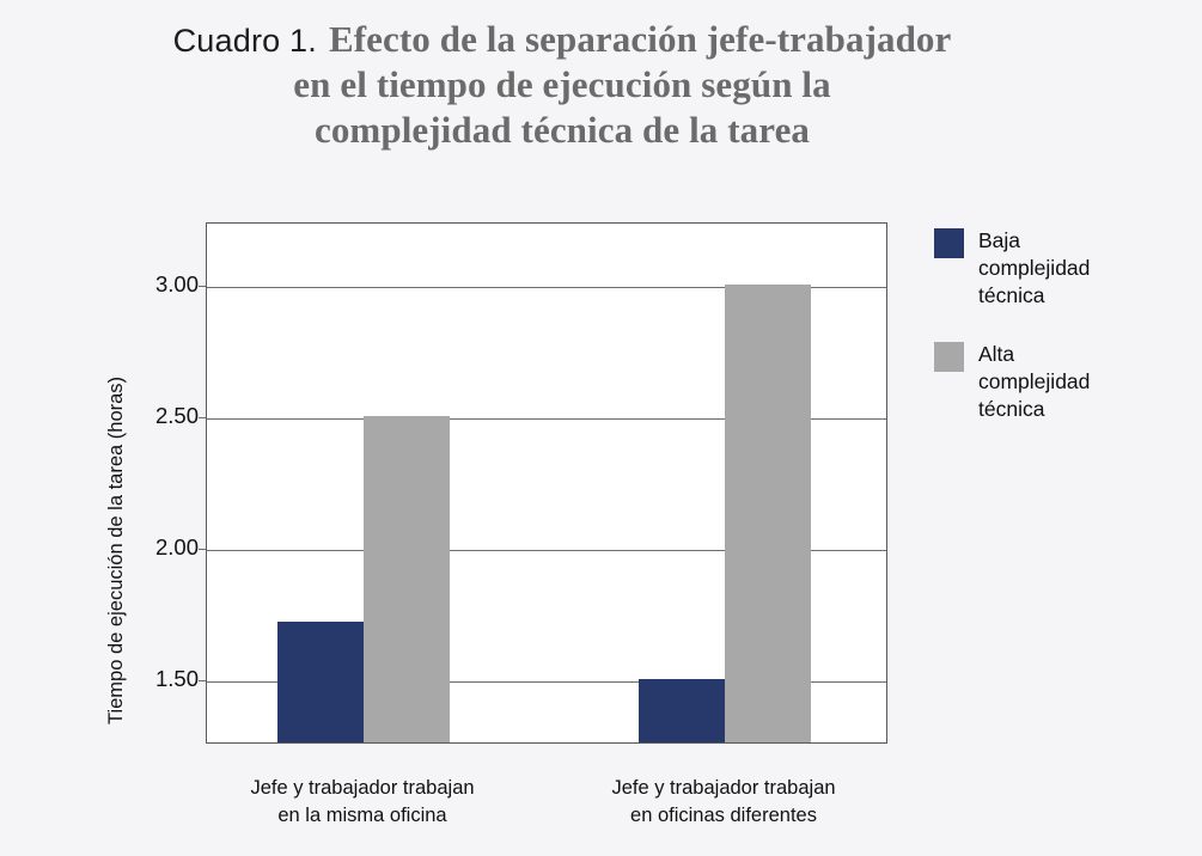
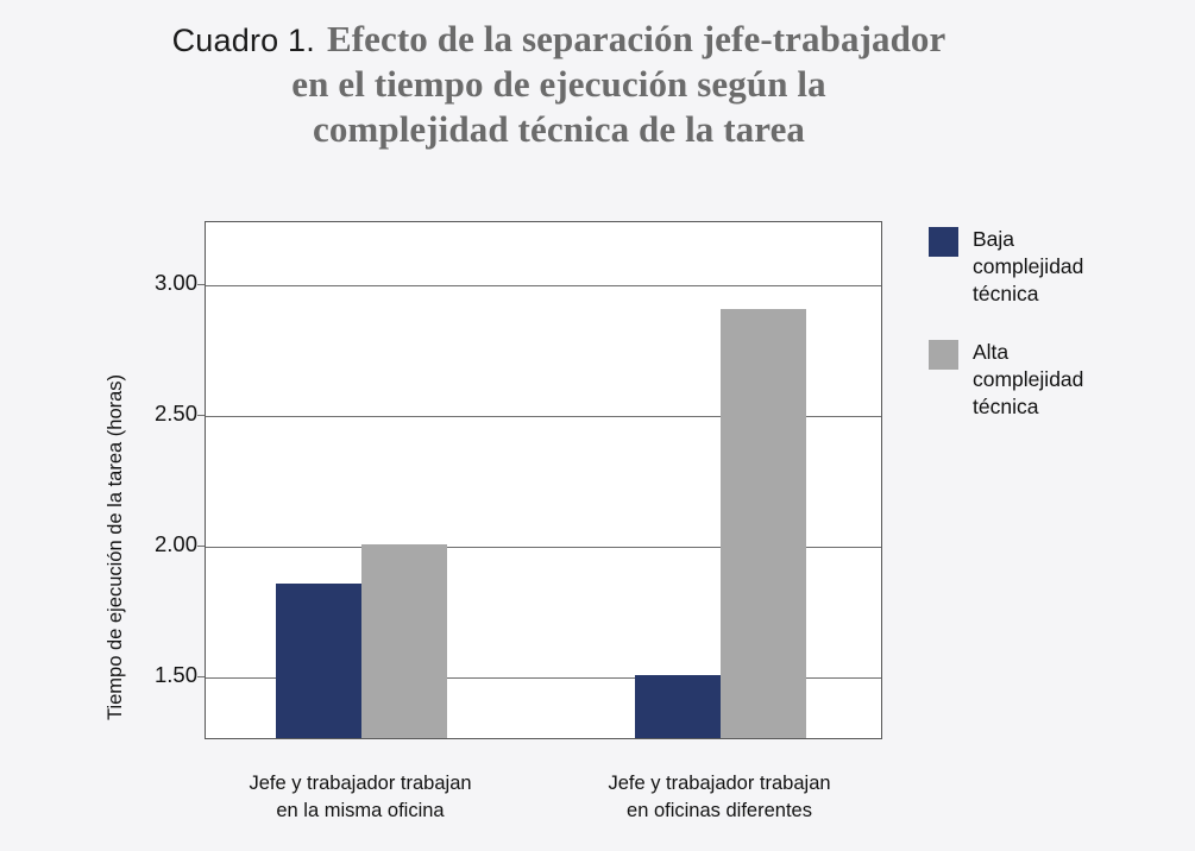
Baja complejidad técnica/Jefe y trabajador trabajan en la misma oficina: 1.72 -> 1.85
Alta complejidad técnica/Jefe y trabajador trabajan en la misma oficina: 2.5 -> 2.0
Alta complejidad técnica/Jefe y trabajador trabajan en oficinas diferentes: 3.0 -> 2.9
